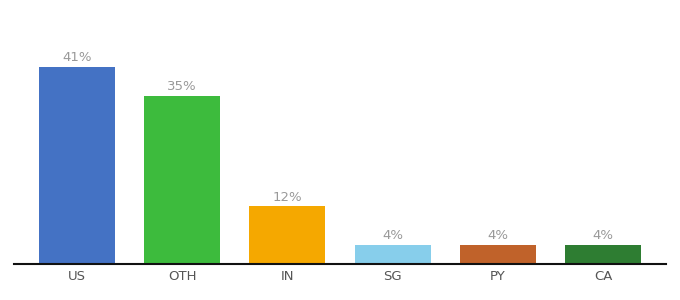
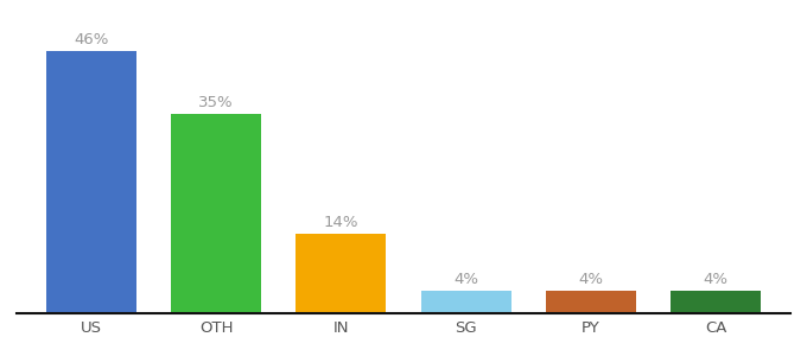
US: 41% -> 46%
IN: 12% -> 14%
